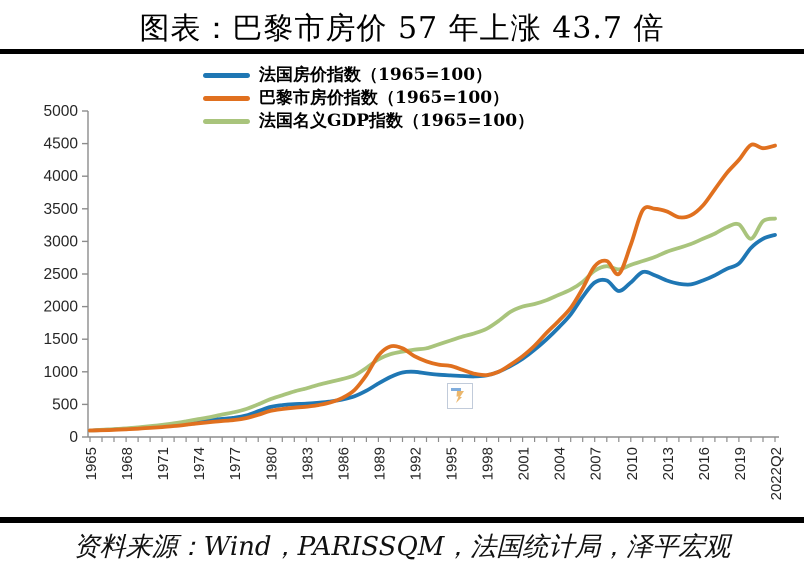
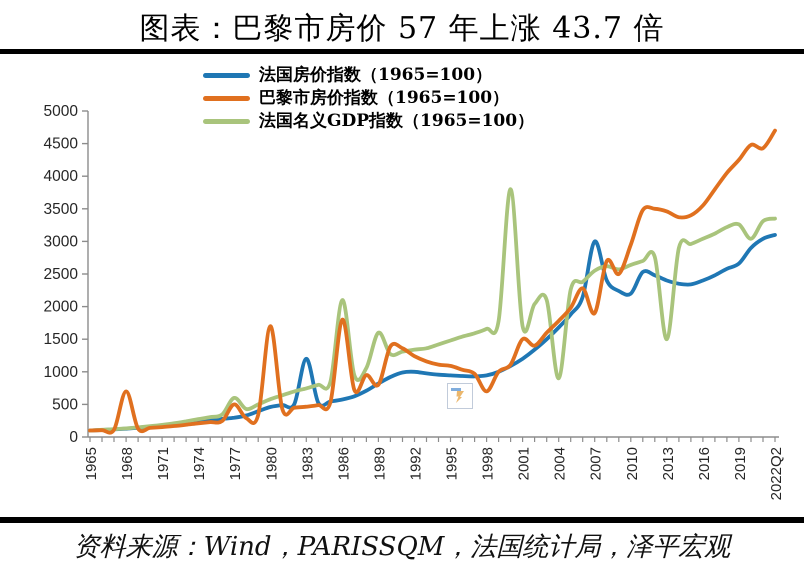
巴黎市房价指数（1965=100）/1968: 100 -> 700
巴黎市房价指数（1965=100）/1977: 300 -> 500
法国名义GDP指数（1965=100）/1977: 400 -> 600
巴黎市房价指数（1965=100）/1980: 400 -> 1700
法国房价指数（1965=100）/1983: 500 -> 1200
巴黎市房价指数（1965=100）/1986: 600 -> 1800
法国名义GDP指数（1965=100）/1986: 900 -> 2100
巴黎市房价指数（1965=100）/1989: 1200 -> 800
法国名义GDP指数（1965=100）/1989: 1200 -> 1600
巴黎市房价指数（1965=100）/1998: 1000 -> 700
法国名义GDP指数（1965=100）/2000: 1900 -> 3800
巴黎市房价指数（1965=100）/2001: 1200 -> 1500
法国名义GDP指数（1965=100）/2001: 2000 -> 1700
法国名义GDP指数（1965=100）/2004: 2200 -> 900
法国房价指数（1965=100）/2007: 2400 -> 3000
巴黎市房价指数（1965=100）/2007: 2600 -> 1900
法国房价指数（1965=100）/2010: 2400 -> 2200
法国名义GDP指数（1965=100）/2013: 2800 -> 1500
巴黎市房价指数（1965=100）/2022Q2: 4500 -> 4700
